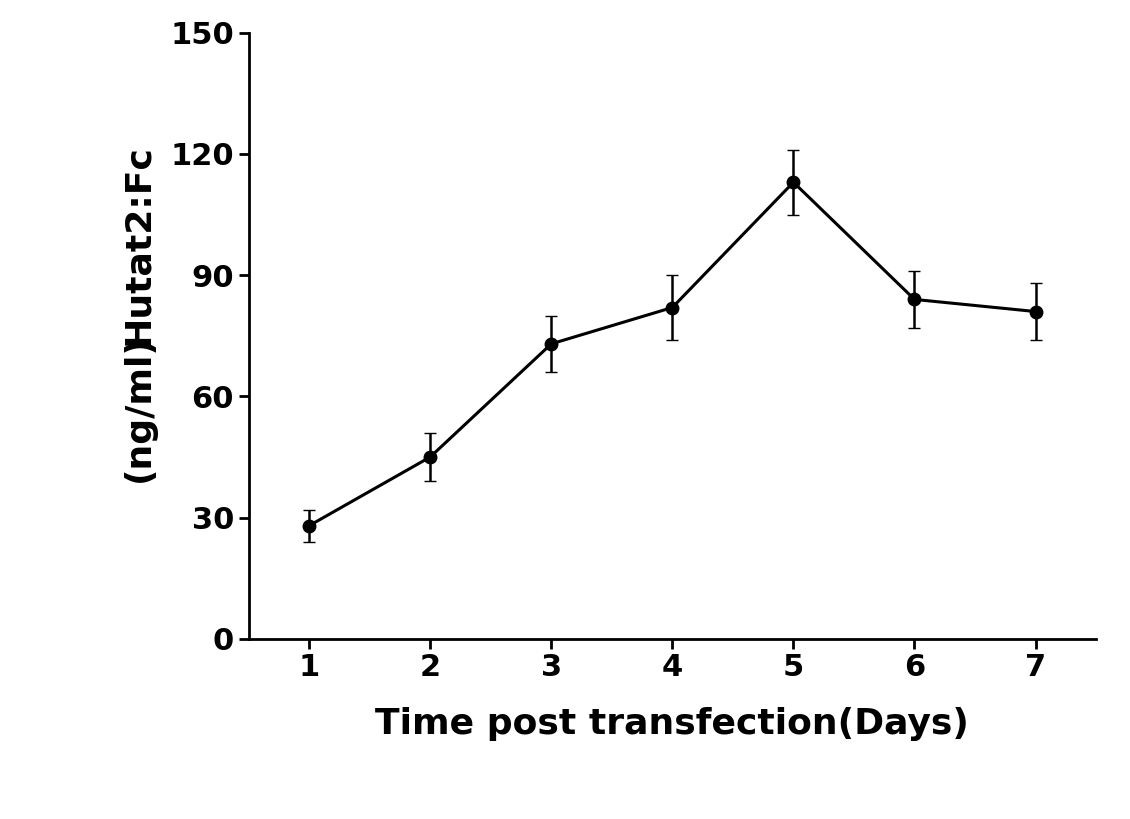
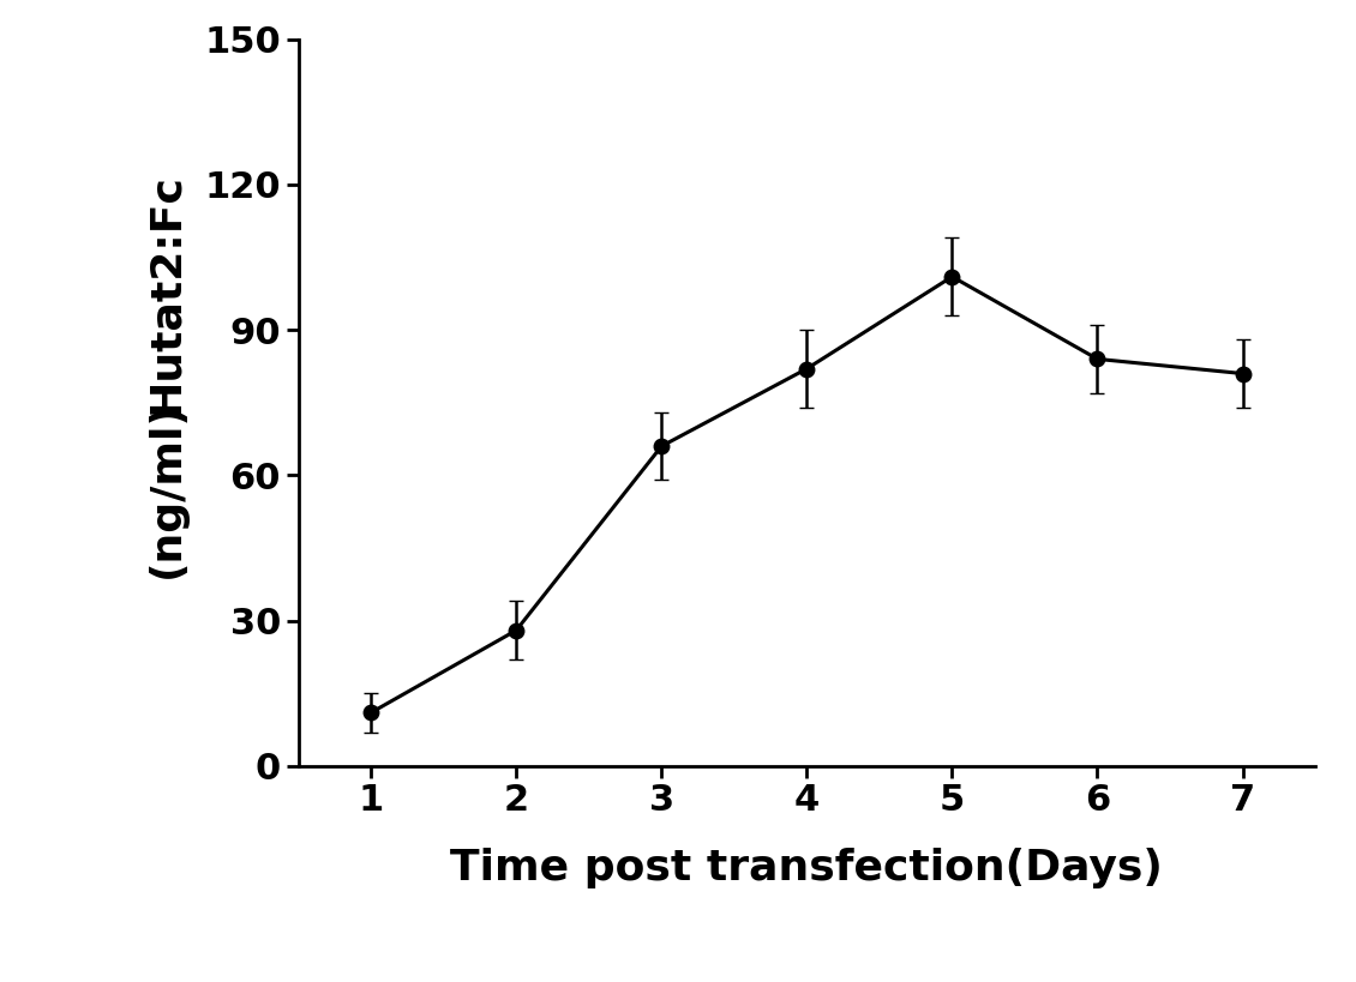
1: 28 -> 11
2: 45 -> 28
3: 73 -> 66
5: 113 -> 101
